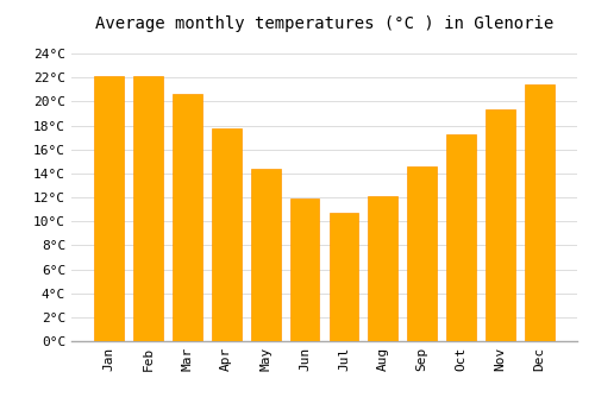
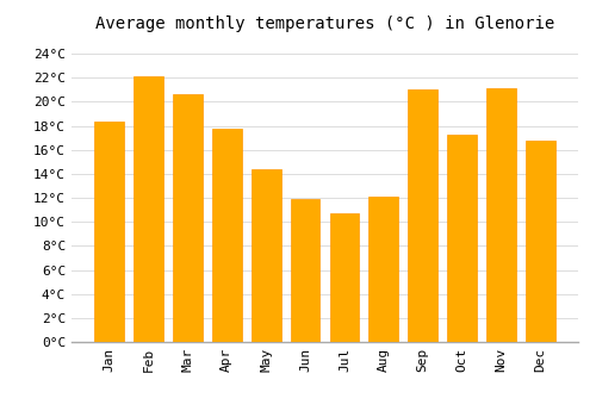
Jan: 22.1°C -> 18.4°C
Sep: 14.6°C -> 21.0°C
Nov: 19.3°C -> 21.1°C
Dec: 21.4°C -> 16.8°C
